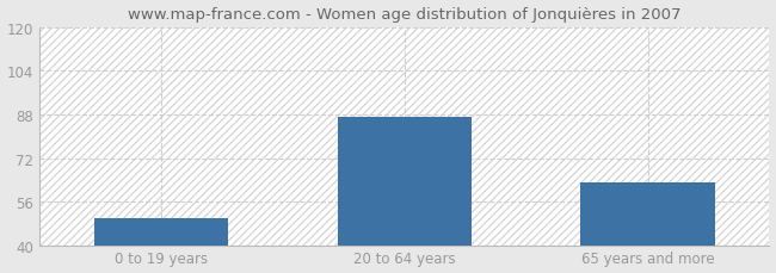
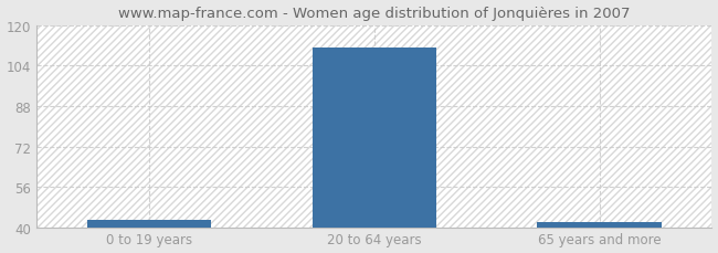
0 to 19 years: 50 -> 43
20 to 64 years: 87 -> 111
65 years and more: 63 -> 42
